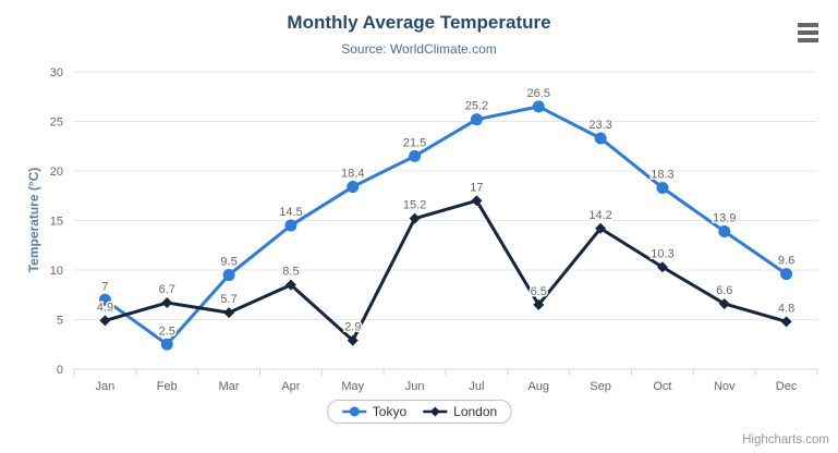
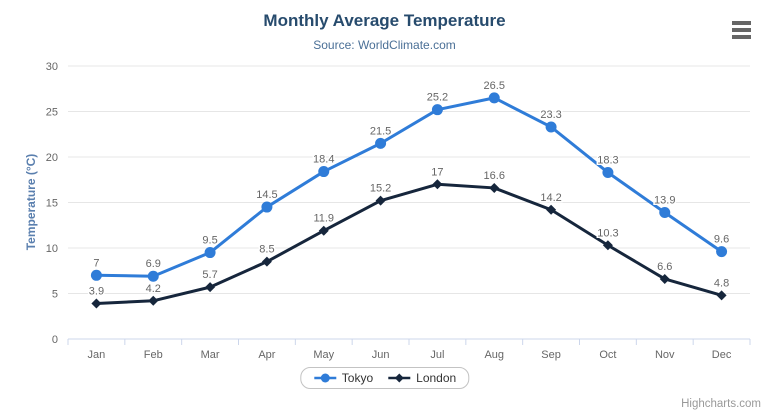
London/Jan: 4.9 -> 3.9
Tokyo/Feb: 2.5 -> 6.9
London/Feb: 6.7 -> 4.2
London/May: 2.9 -> 11.9
London/Aug: 6.5 -> 16.6
